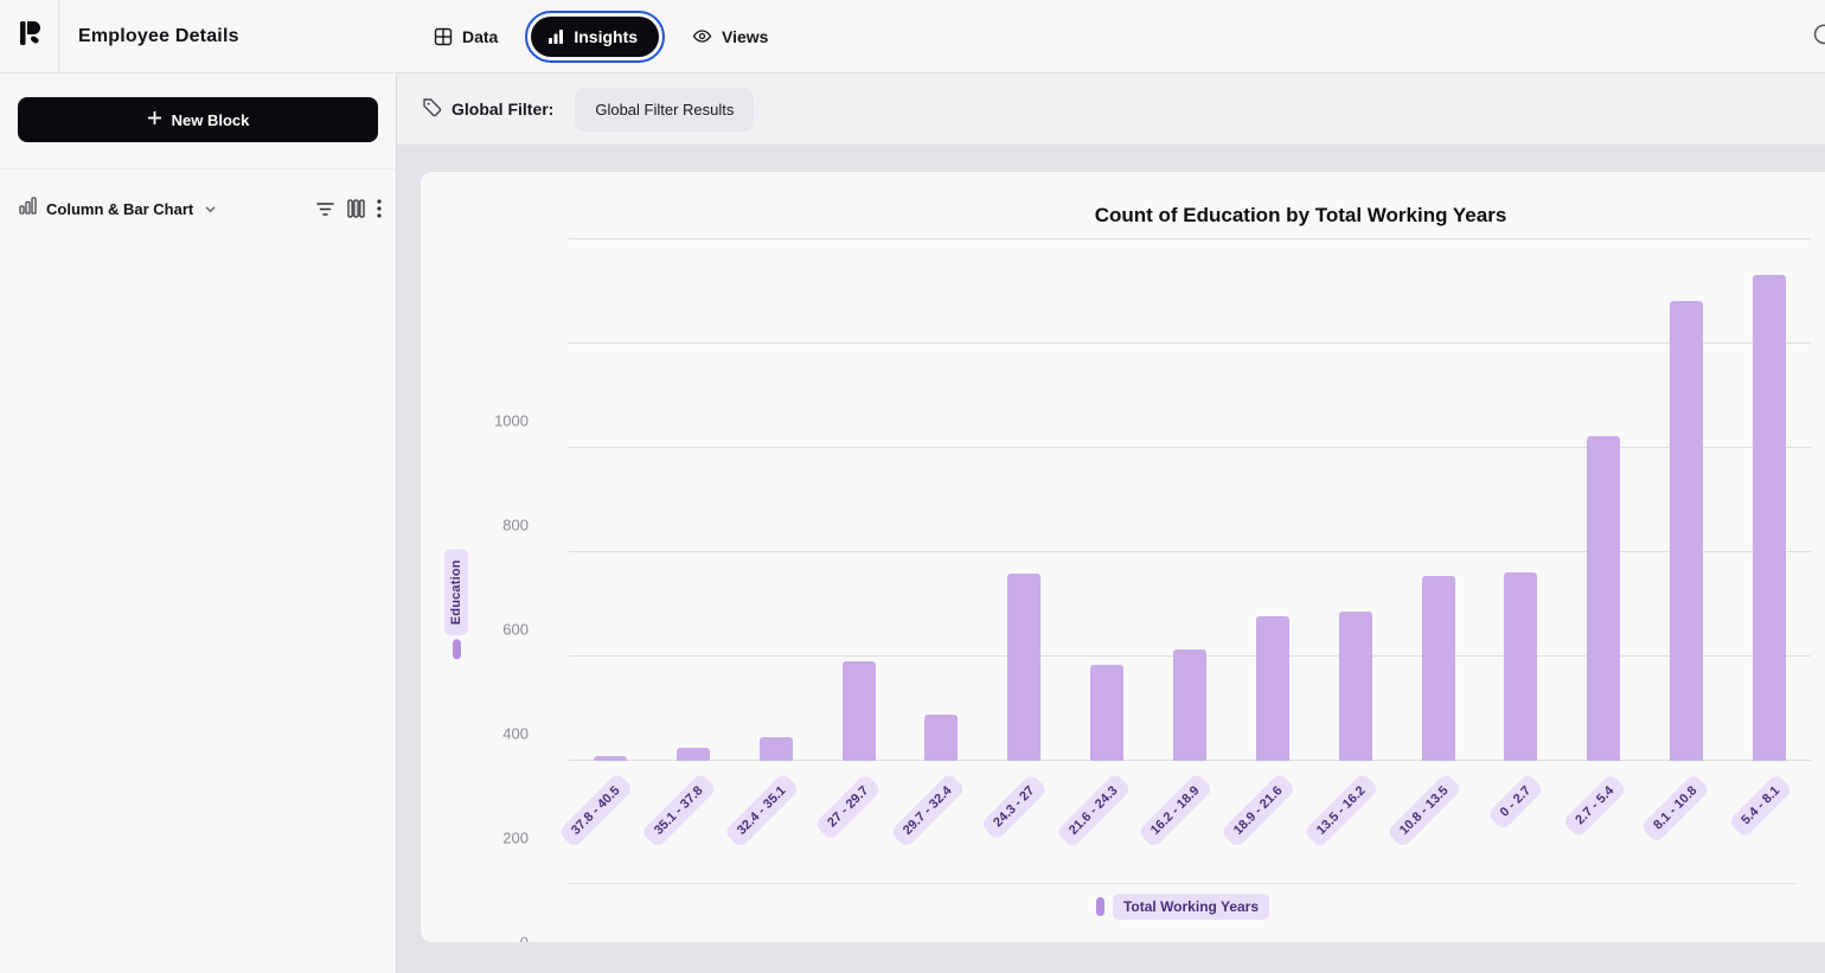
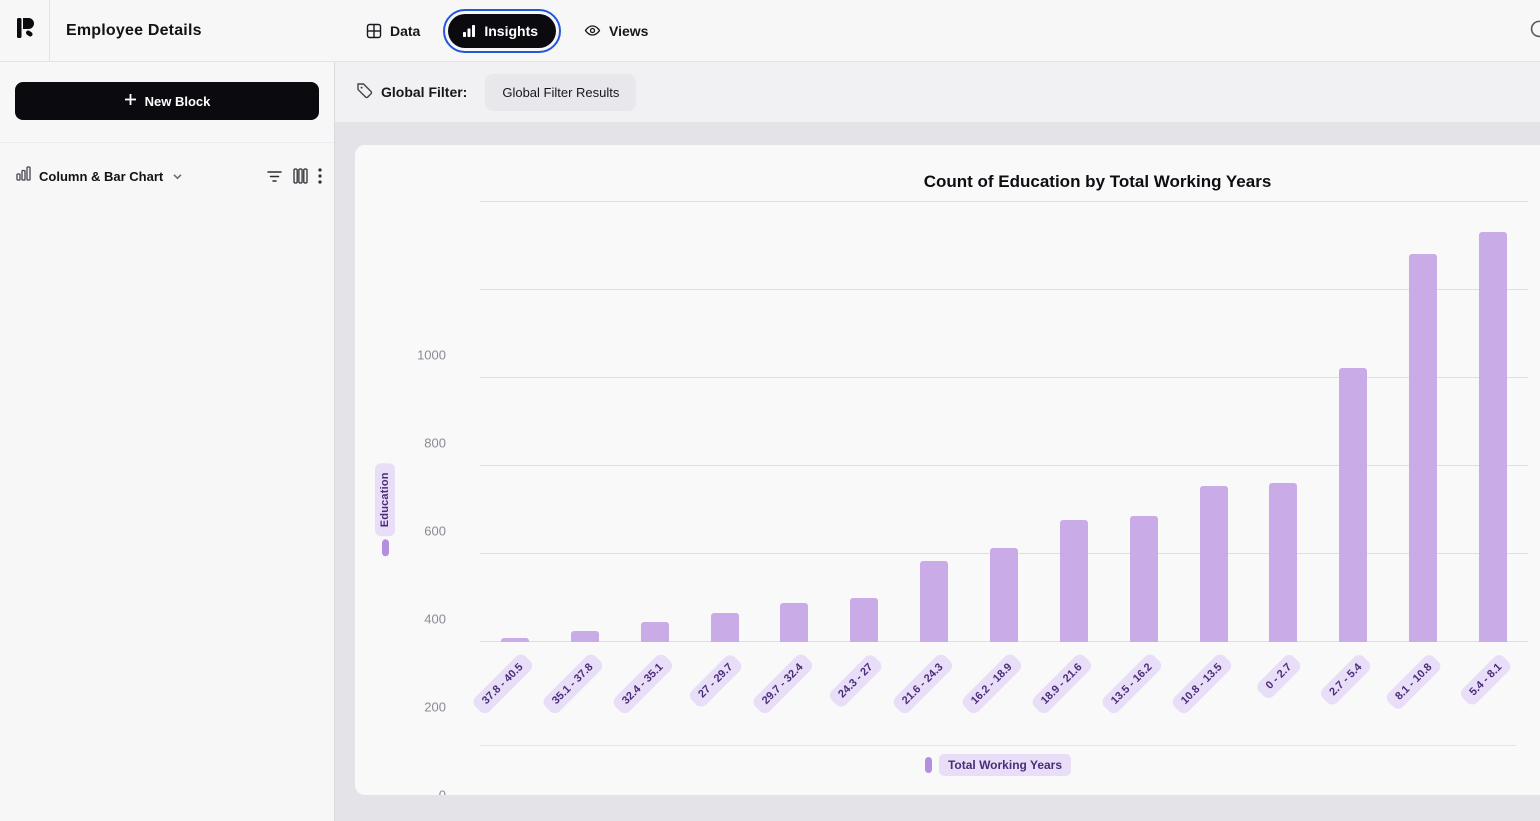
27 - 29.7: 190 -> 70
24.3 - 27: 360 -> 100
